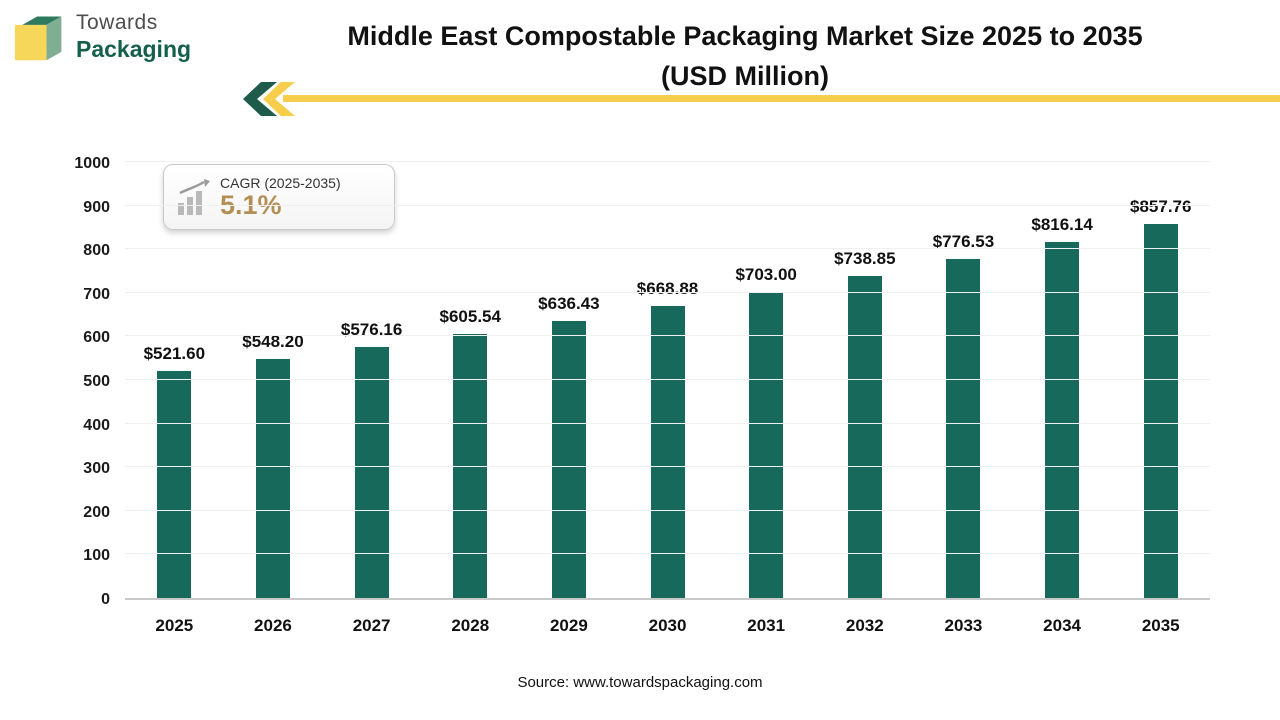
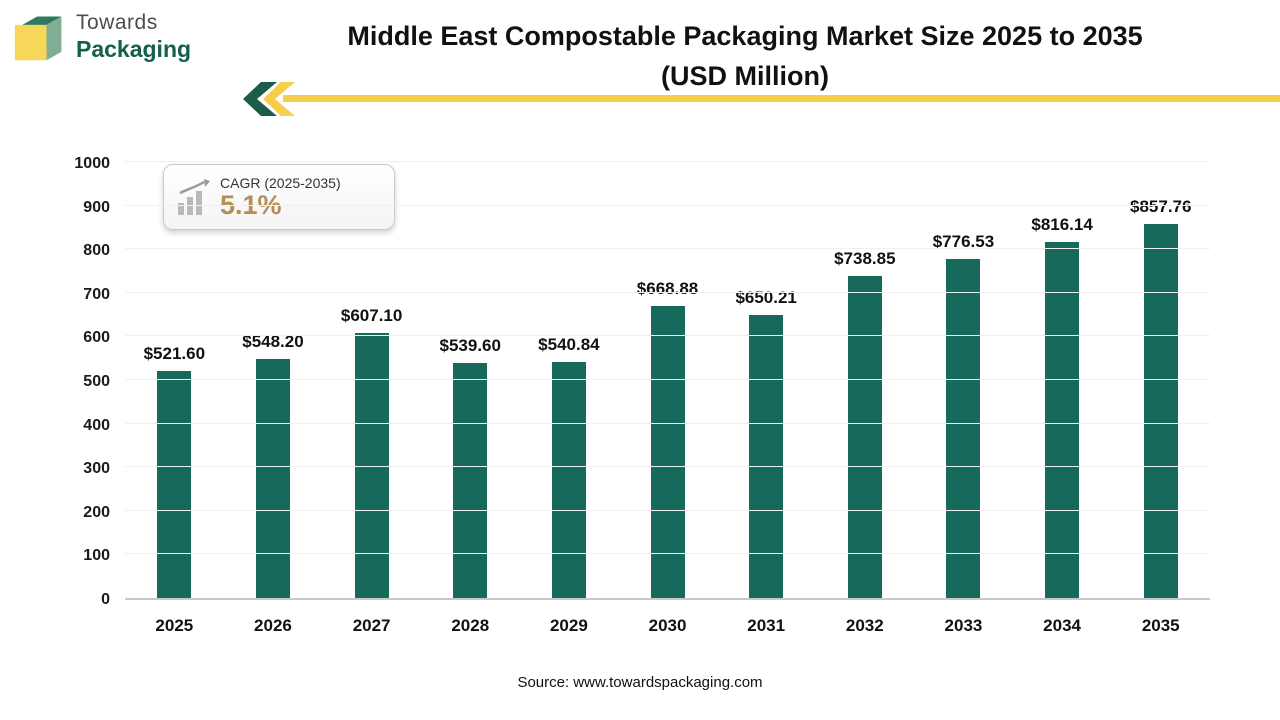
2027: $576.16 -> $607.10
2028: $605.54 -> $539.60
2029: $636.43 -> $540.84
2031: $703.00 -> $650.21
